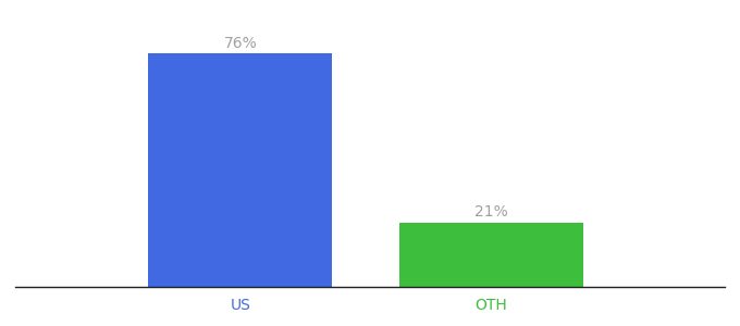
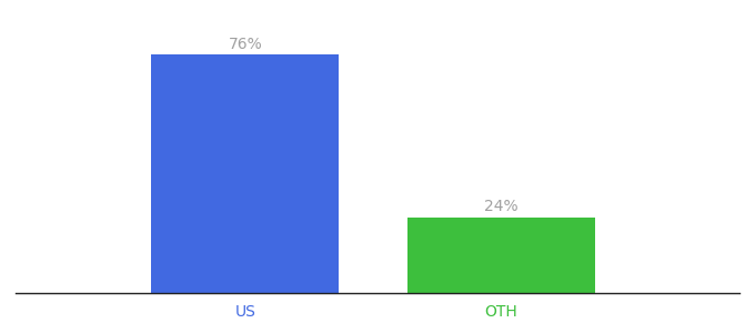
OTH: 21% -> 24%
